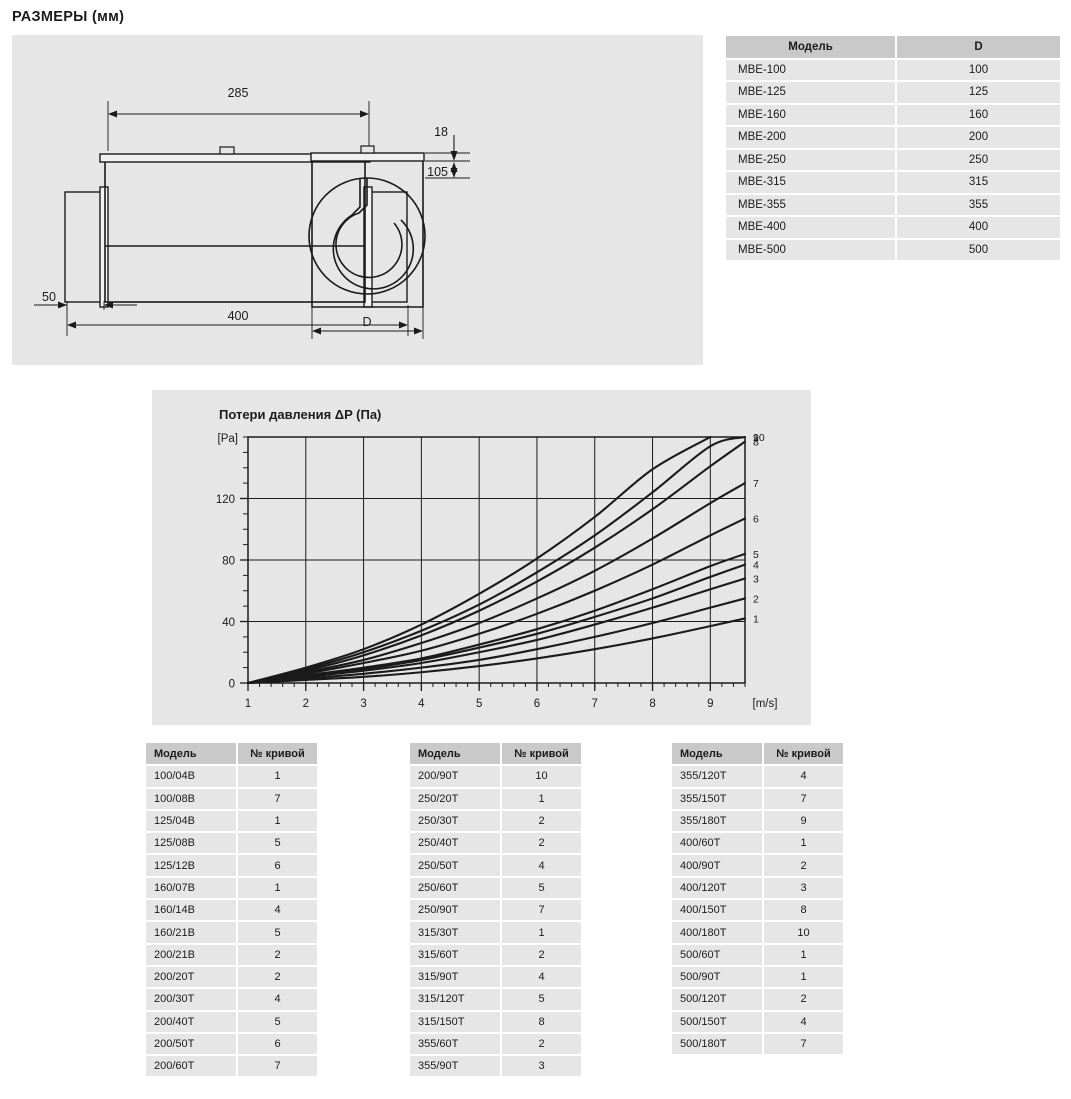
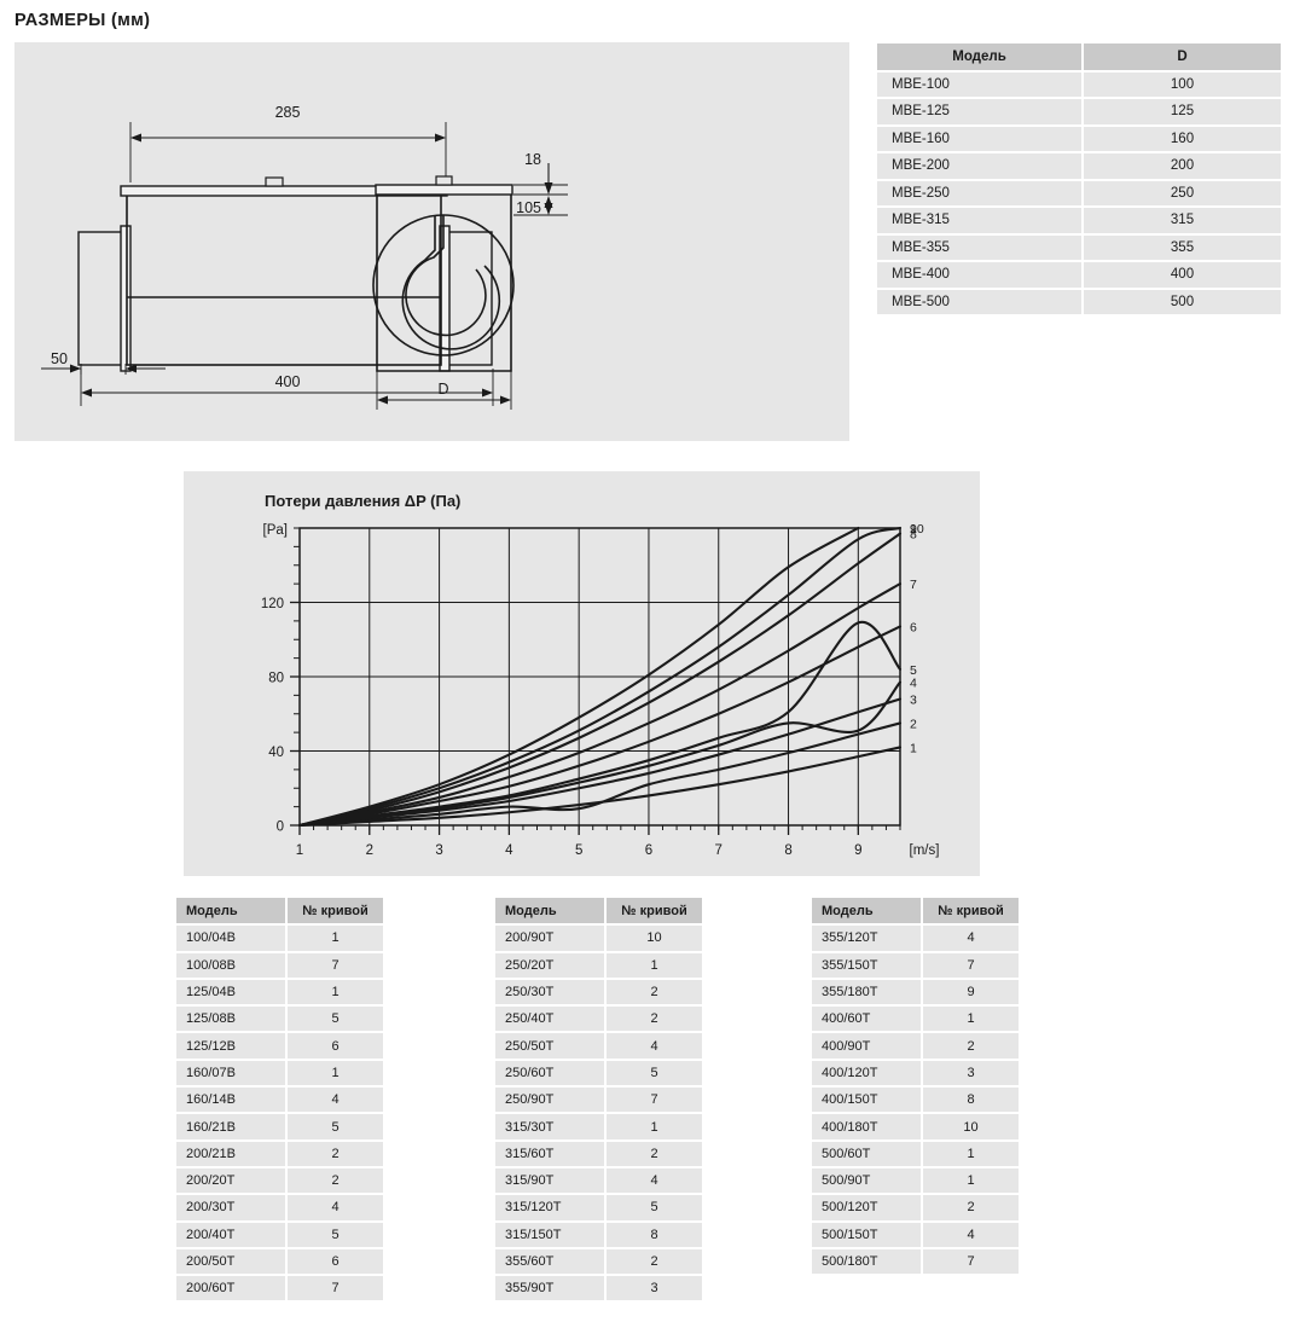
2/5: 15 -> 9
4/9: 69 -> 51
5/9: 76 -> 109
